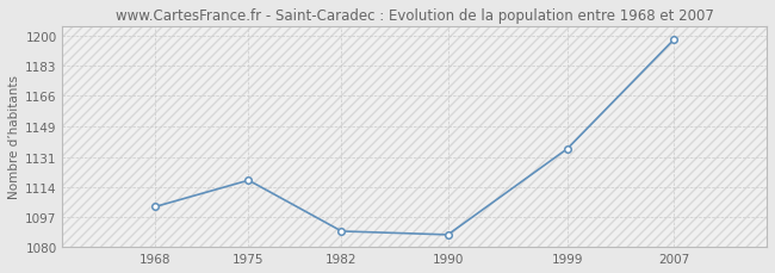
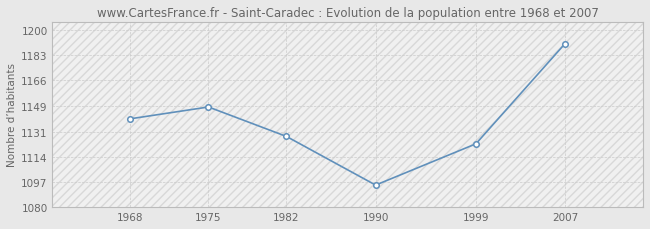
1968: 1103 -> 1140
1975: 1118 -> 1148
1982: 1089 -> 1128
1990: 1087 -> 1095
1999: 1136 -> 1123
2007: 1198 -> 1191
